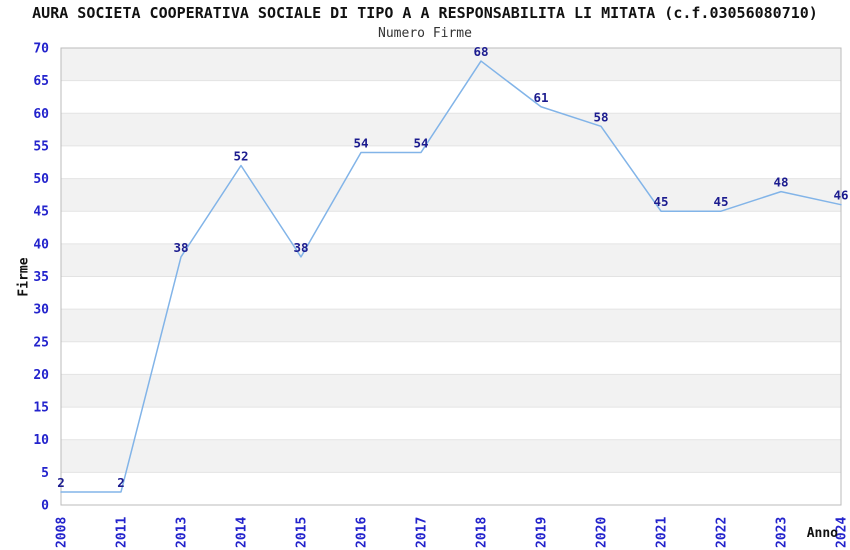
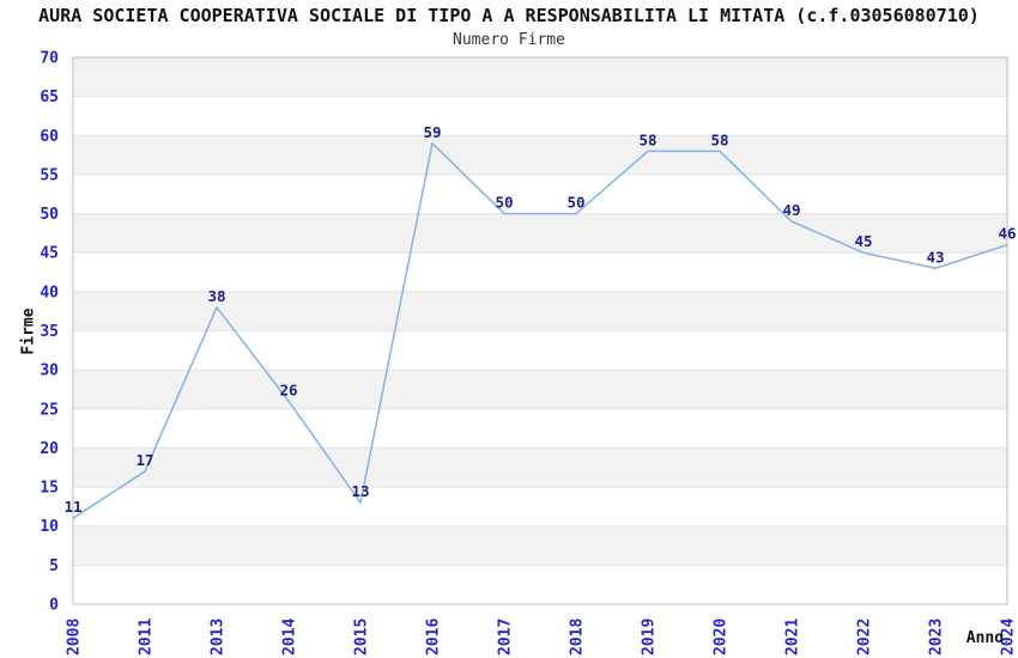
2008: 2 -> 11
2011: 2 -> 17
2014: 52 -> 26
2015: 38 -> 13
2016: 54 -> 59
2017: 54 -> 50
2018: 68 -> 50
2019: 61 -> 58
2021: 45 -> 49
2023: 48 -> 43
